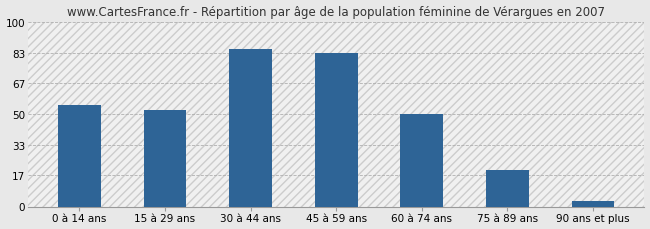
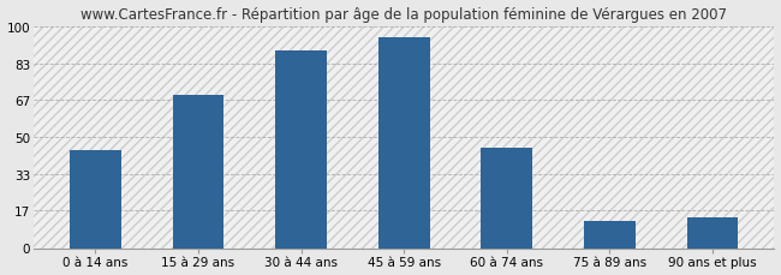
0 à 14 ans: 55 -> 44
15 à 29 ans: 52 -> 69
30 à 44 ans: 85 -> 89
45 à 59 ans: 83 -> 95
60 à 74 ans: 50 -> 45
75 à 89 ans: 20 -> 12
90 ans et plus: 3 -> 14
